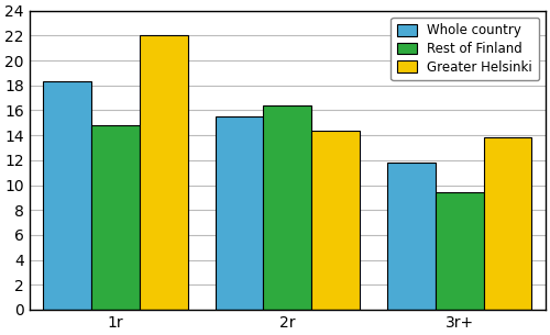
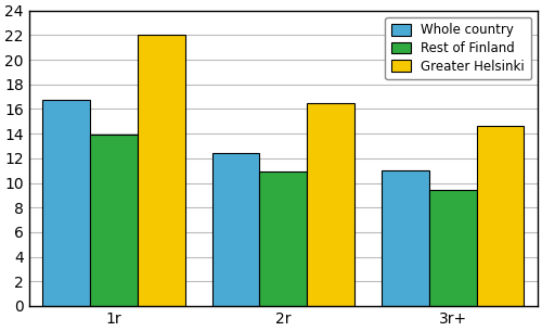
Whole country/1r: 18.3 -> 16.7
Rest of Finland/1r: 14.8 -> 13.9
Whole country/2r: 15.5 -> 12.4
Rest of Finland/2r: 16.4 -> 10.9
Greater Helsinki/2r: 14.4 -> 16.5
Whole country/3r+: 11.8 -> 11.0
Greater Helsinki/3r+: 13.8 -> 14.6
